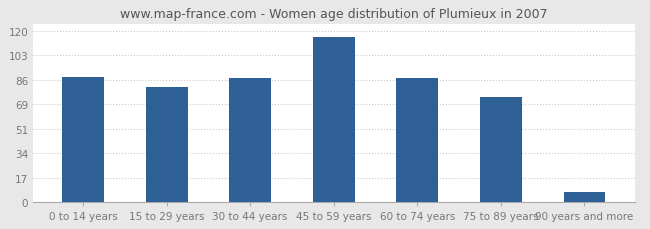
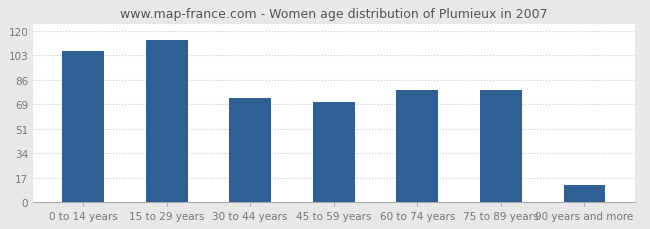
0 to 14 years: 88 -> 106
15 to 29 years: 81 -> 114
30 to 44 years: 87 -> 73
45 to 59 years: 116 -> 70
60 to 74 years: 87 -> 79
75 to 89 years: 74 -> 79
90 years and more: 7 -> 12
